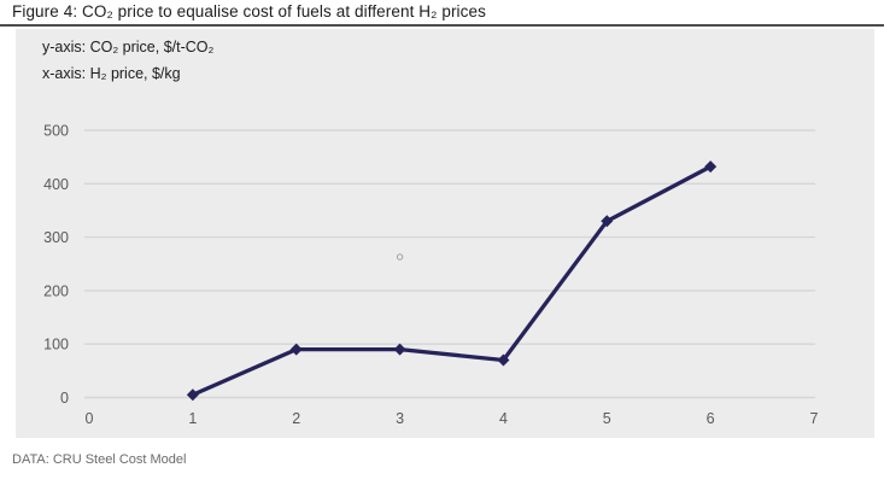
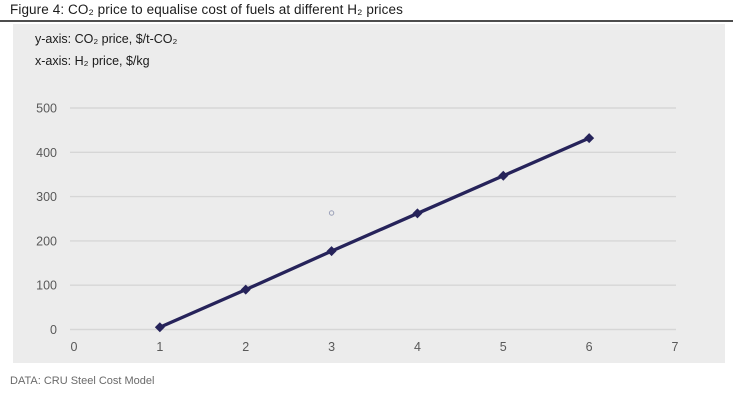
3: 90 -> 180
4: 70 -> 260
5: 330 -> 350
